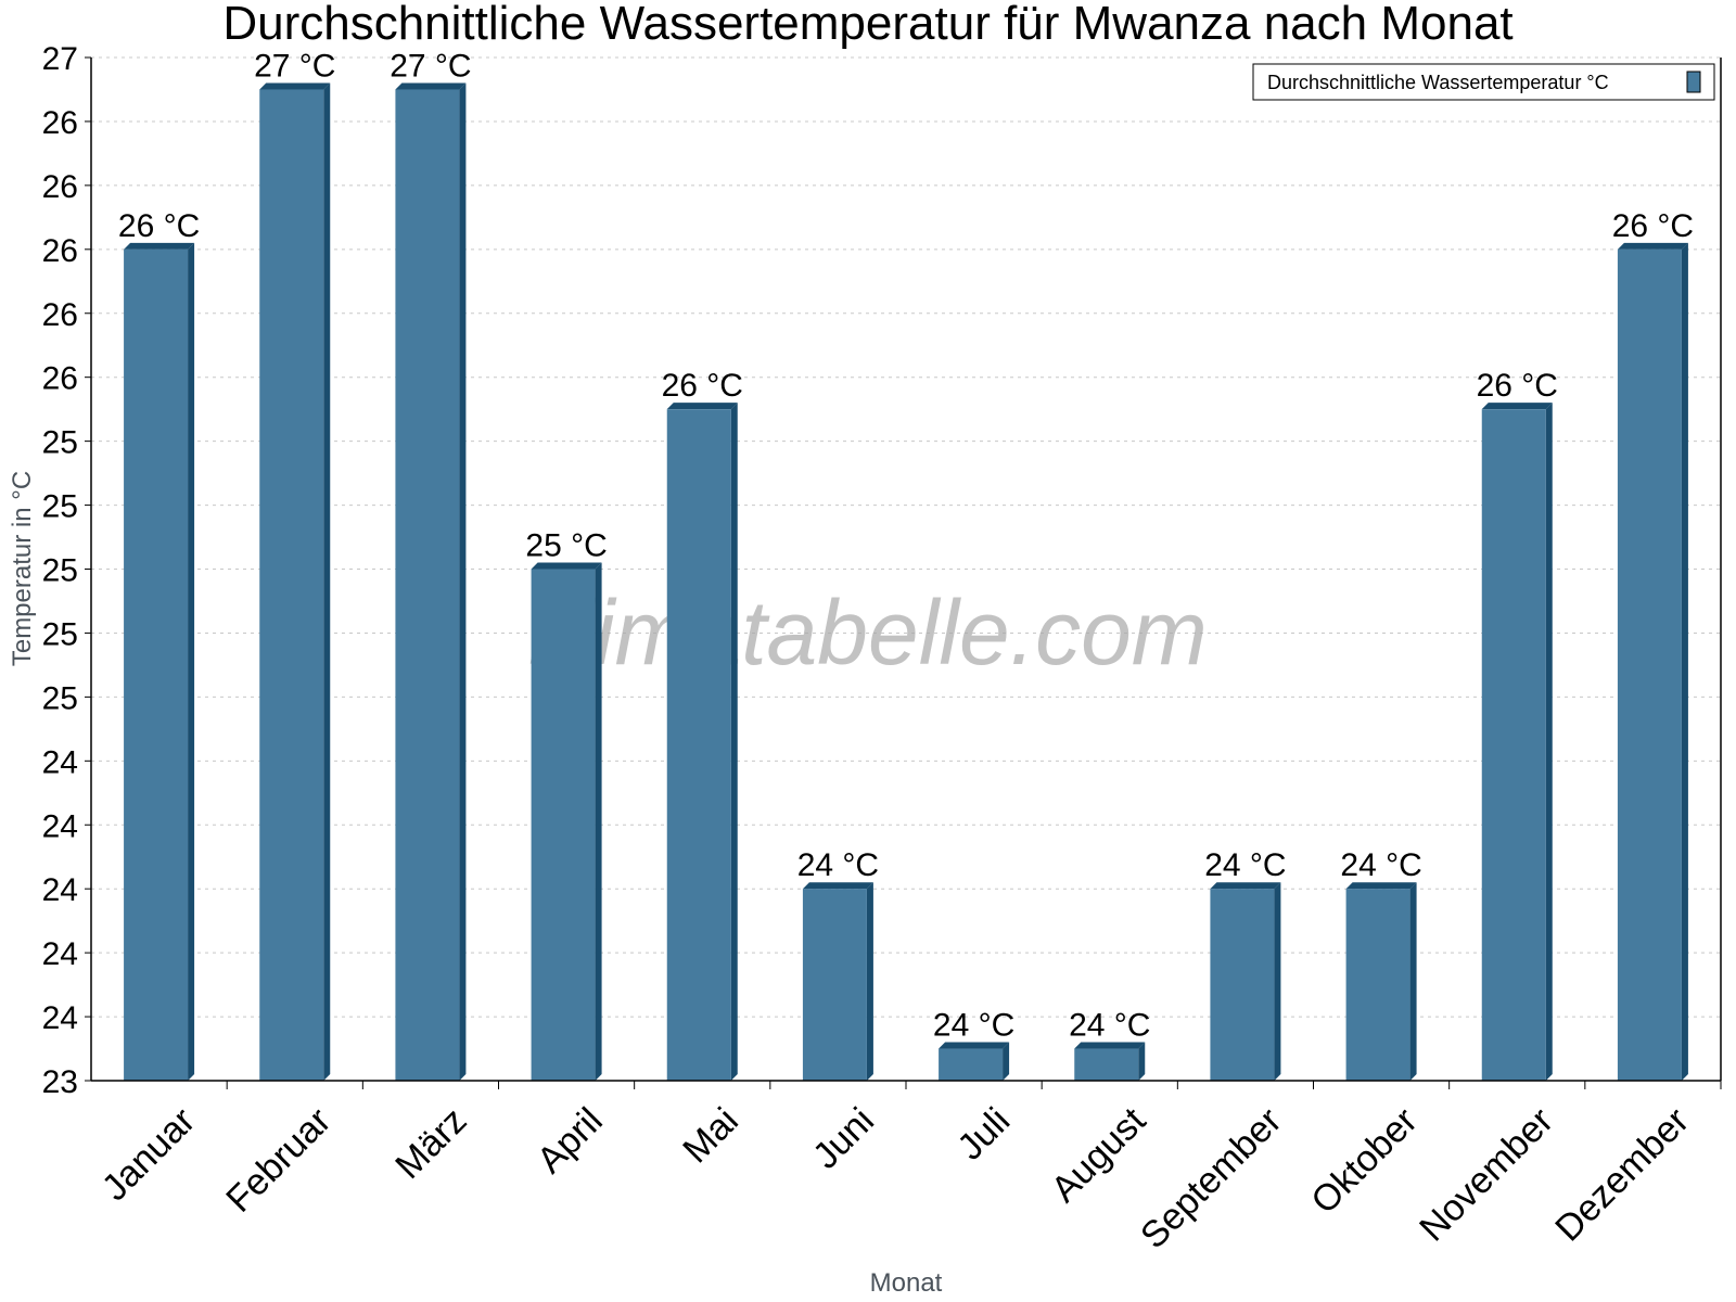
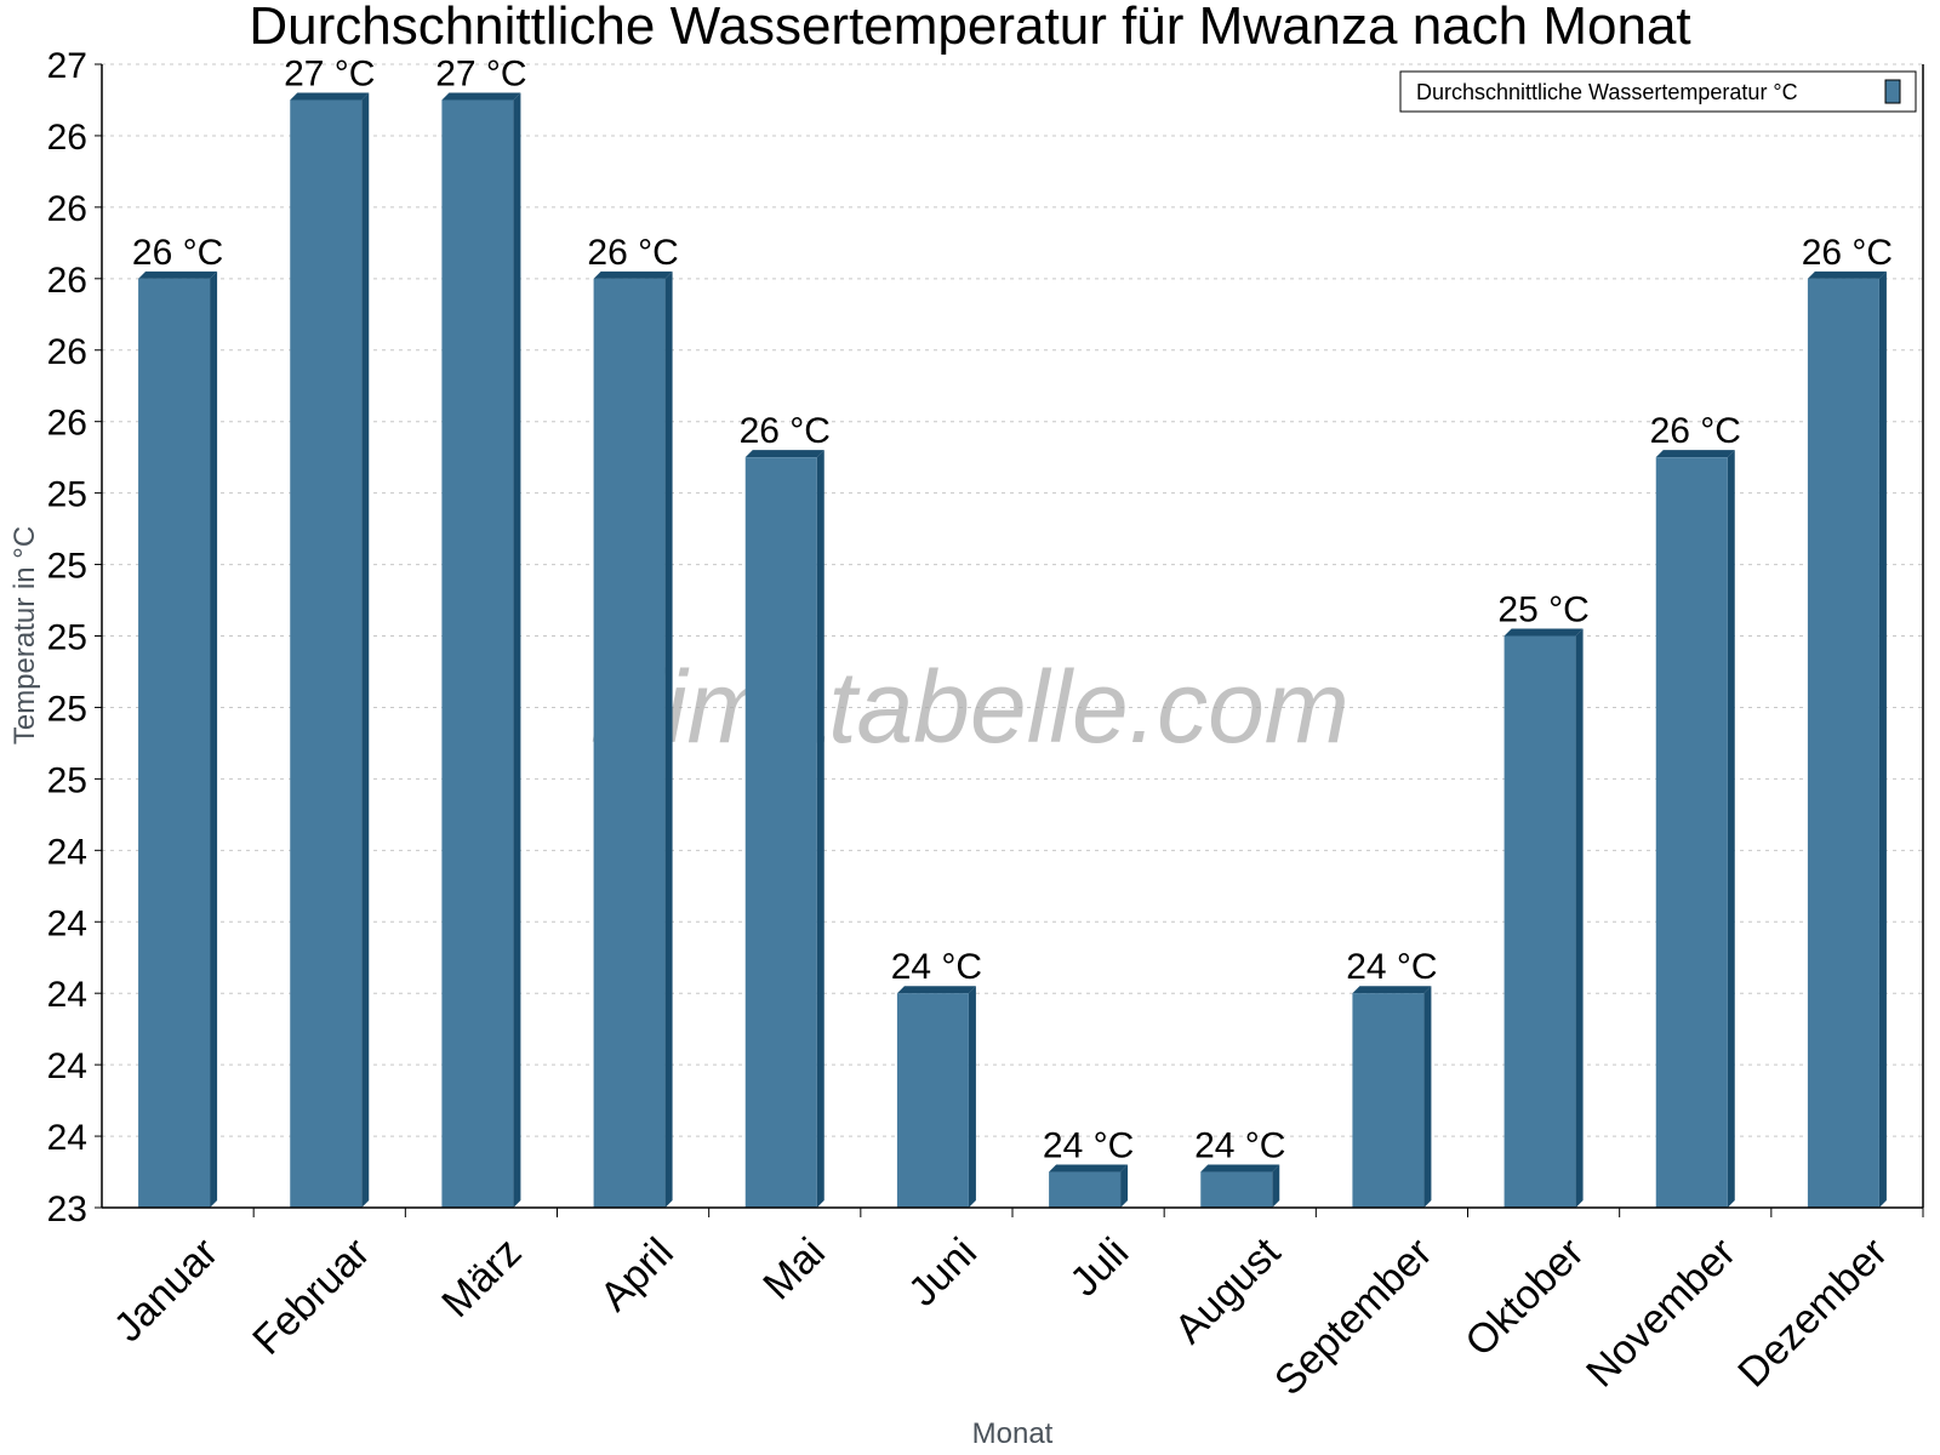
April: 25 -> 26
Oktober: 24 -> 25
